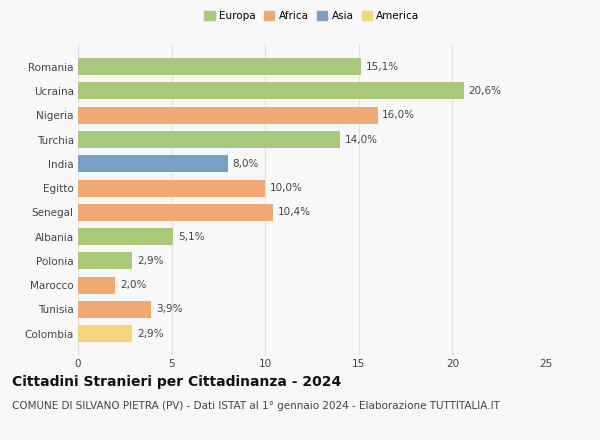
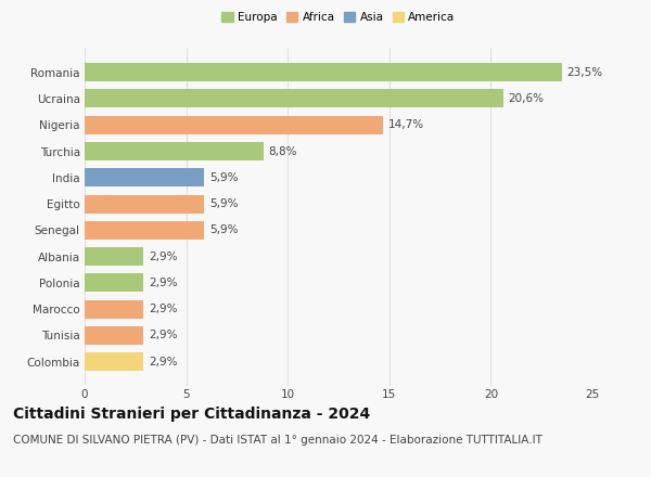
Romania: 15,1% -> 23,5%
Nigeria: 16,0% -> 14,7%
Turchia: 14,0% -> 8,8%
India: 8,0% -> 5,9%
Egitto: 10,0% -> 5,9%
Senegal: 10,4% -> 5,9%
Albania: 5,1% -> 2,9%
Marocco: 2,0% -> 2,9%
Tunisia: 3,9% -> 2,9%
